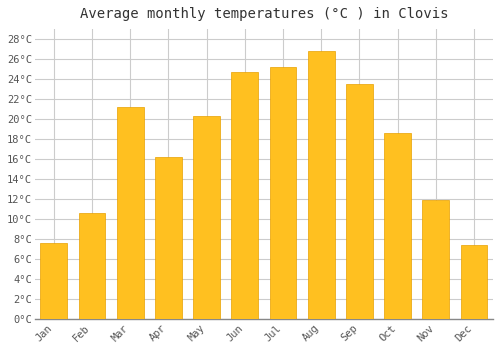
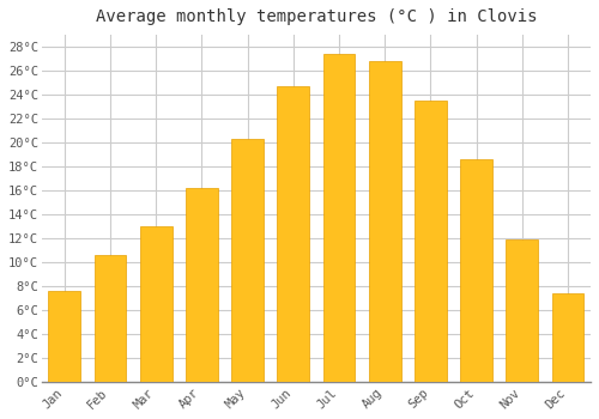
Mar: 21.2°C -> 13.0°C
Jul: 25.2°C -> 27.4°C
